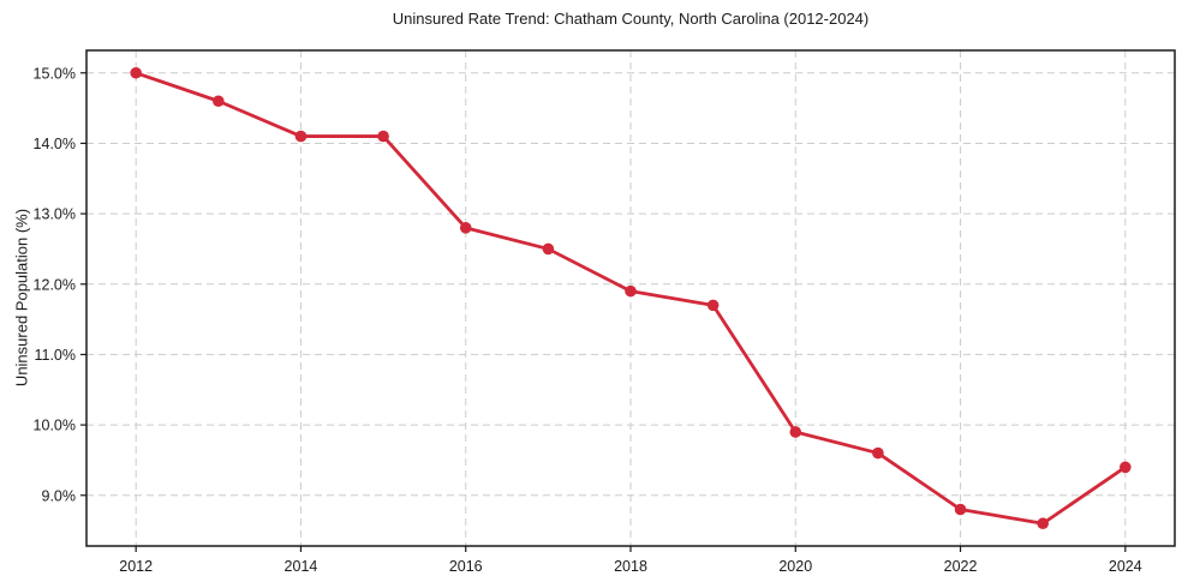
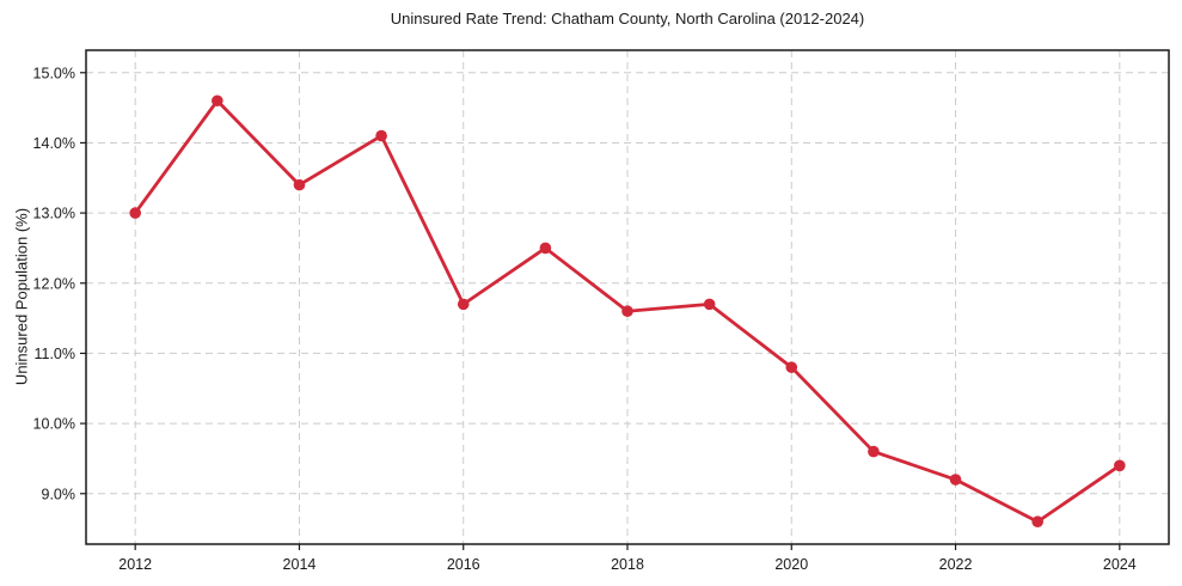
2012: 15.0% -> 13.0%
2014: 14.1% -> 13.4%
2016: 12.8% -> 11.7%
2018: 11.9% -> 11.6%
2020: 9.9% -> 10.8%
2022: 8.8% -> 9.2%
